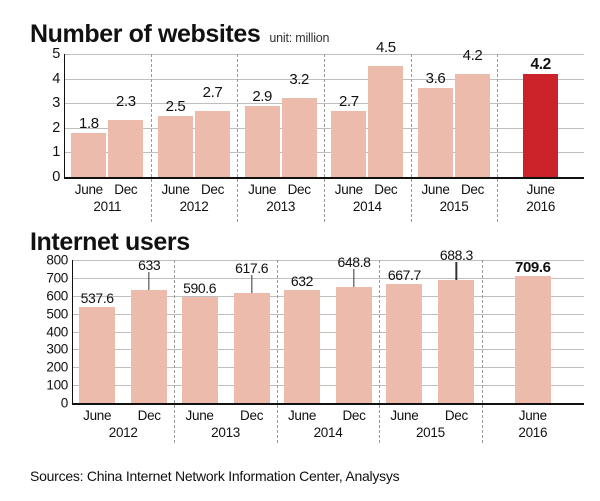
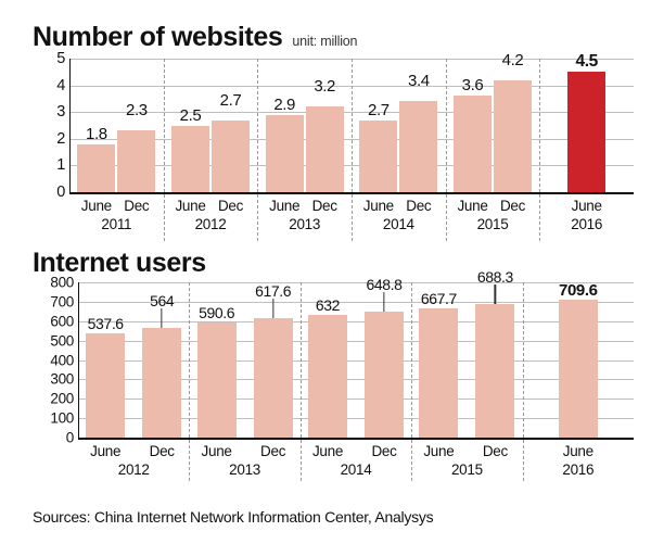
Number of websites/Dec 2014: 4.5 -> 3.4
Number of websites/June 2016: 4.2 -> 4.5
Internet users/Dec 2012: 633 -> 564
